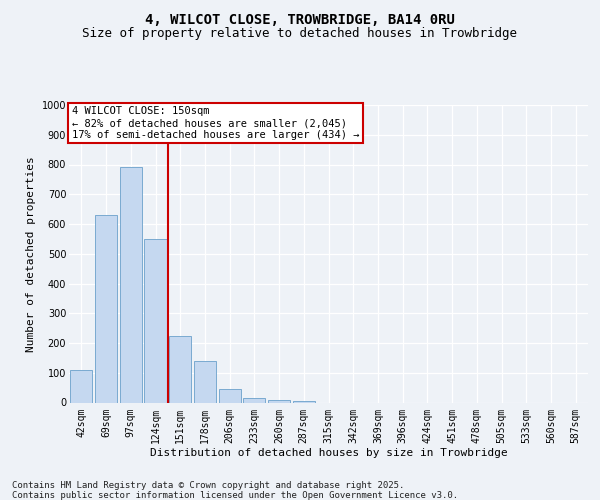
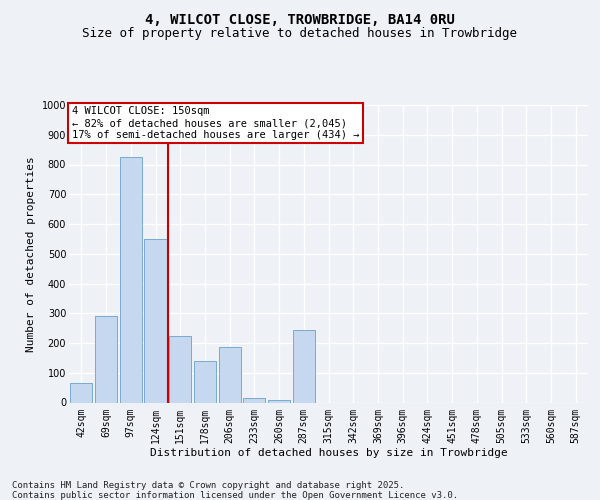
42sqm: 110 -> 65
69sqm: 630 -> 290
97sqm: 790 -> 825
206sqm: 45 -> 185
287sqm: 5 -> 245
